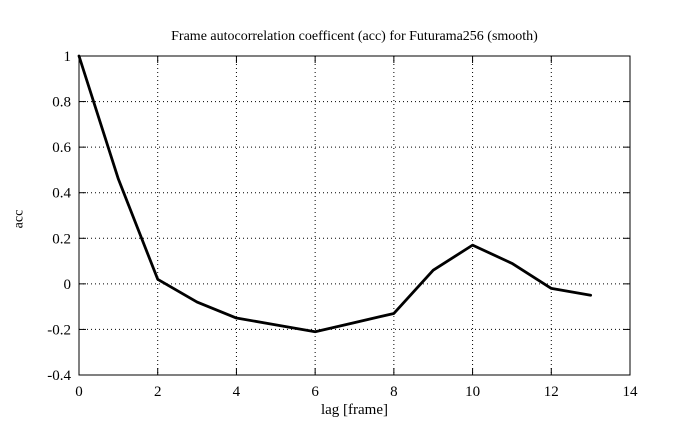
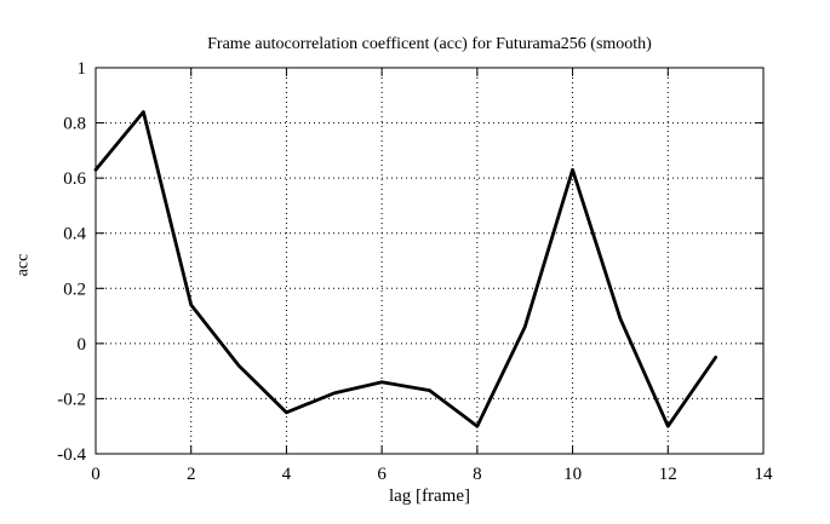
0: 1.00 -> 0.63
1: 0.46 -> 0.84
2: 0.02 -> 0.14
4: -0.15 -> -0.25
6: -0.21 -> -0.14
8: -0.13 -> -0.30
10: 0.17 -> 0.63
12: -0.02 -> -0.30
